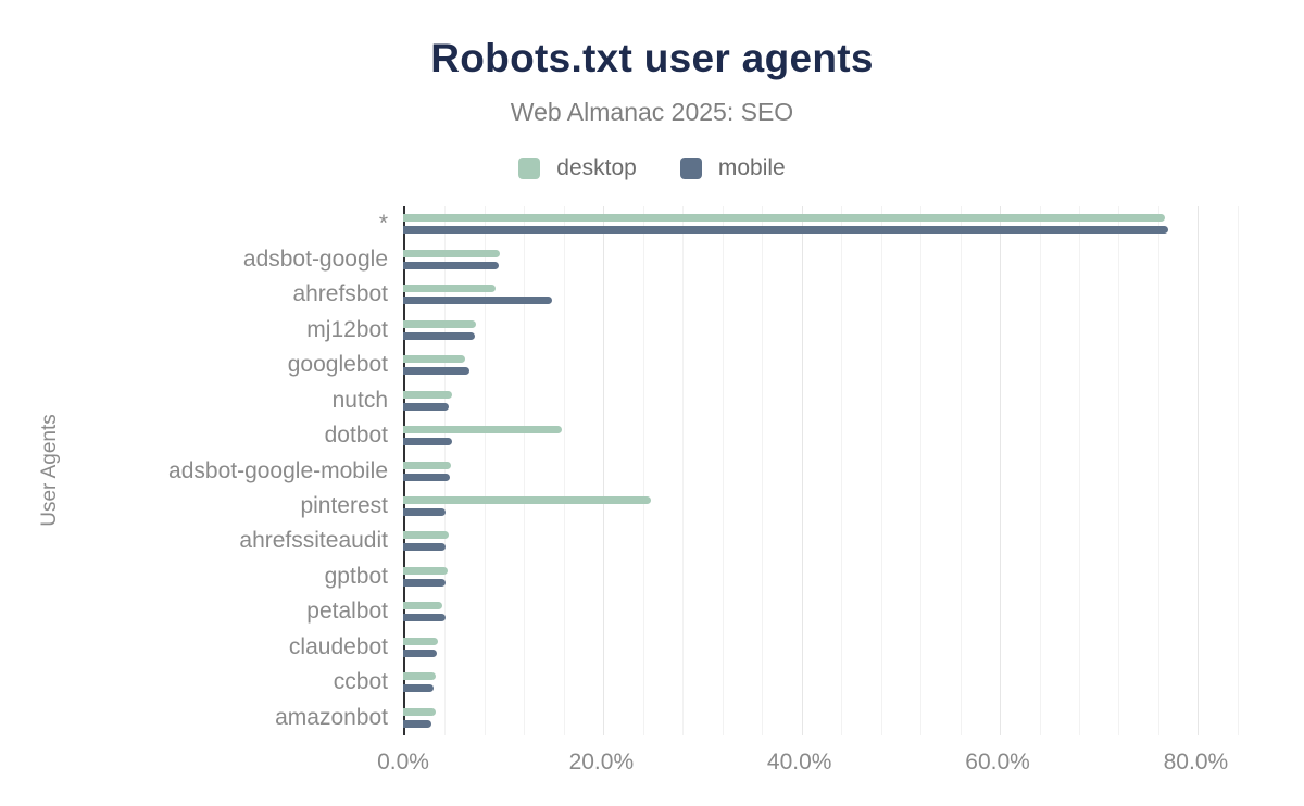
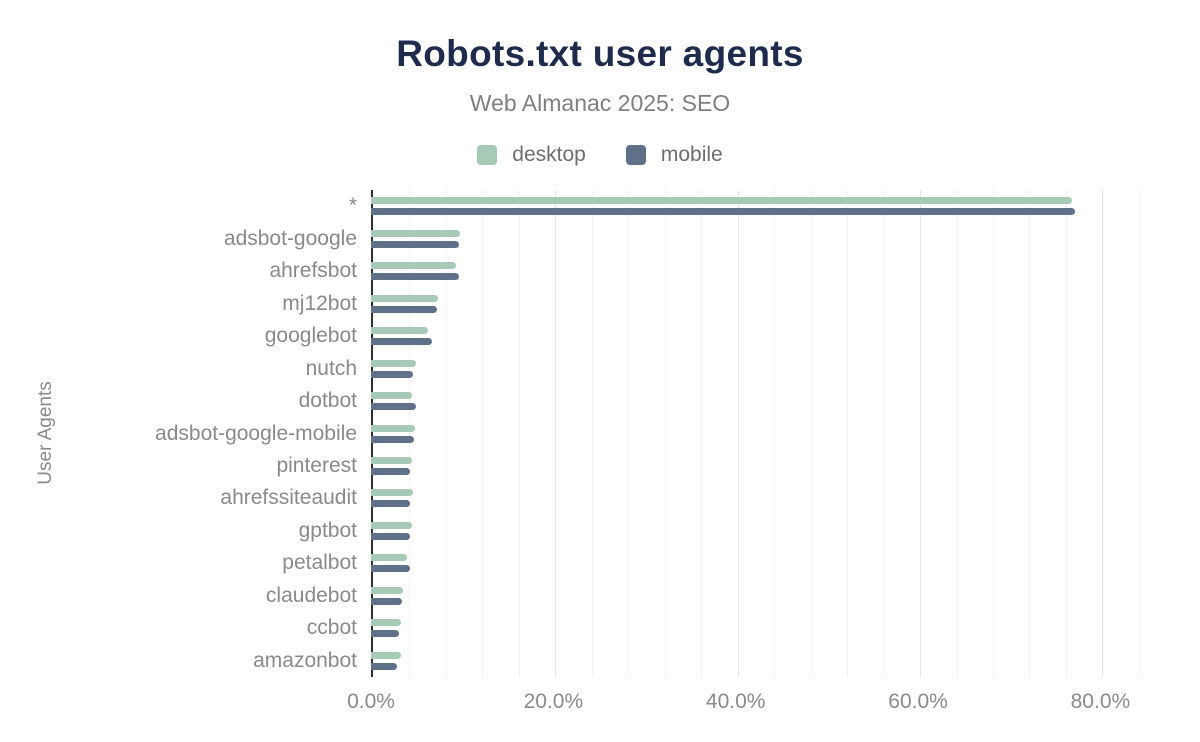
mobile/ahrefsbot: 15% -> 10%
desktop/dotbot: 16% -> 4%
desktop/pinterest: 25% -> 4%
